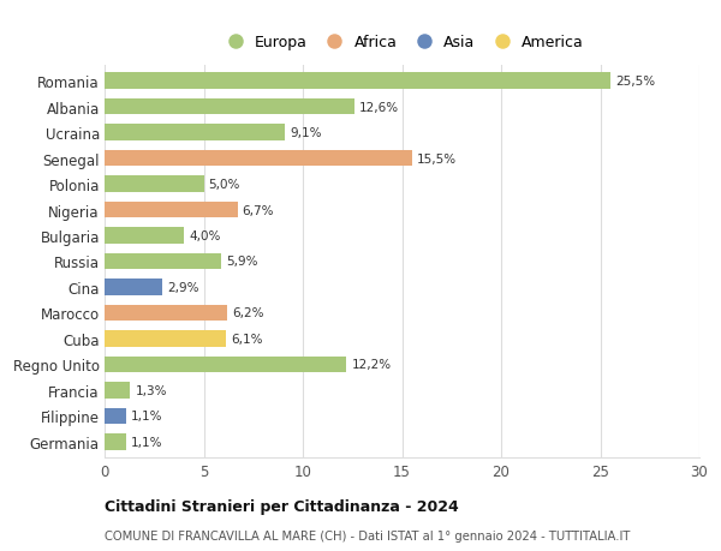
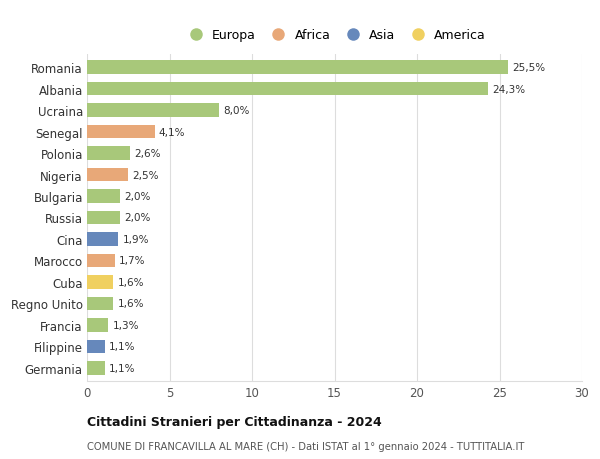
Albania: 12,6% -> 24,3%
Ucraina: 9,1% -> 8,0%
Senegal: 15,5% -> 4,1%
Polonia: 5,0% -> 2,6%
Nigeria: 6,7% -> 2,5%
Bulgaria: 4,0% -> 2,0%
Russia: 5,9% -> 2,0%
Cina: 2,9% -> 1,9%
Marocco: 6,2% -> 1,7%
Cuba: 6,1% -> 1,6%
Regno Unito: 12,2% -> 1,6%
